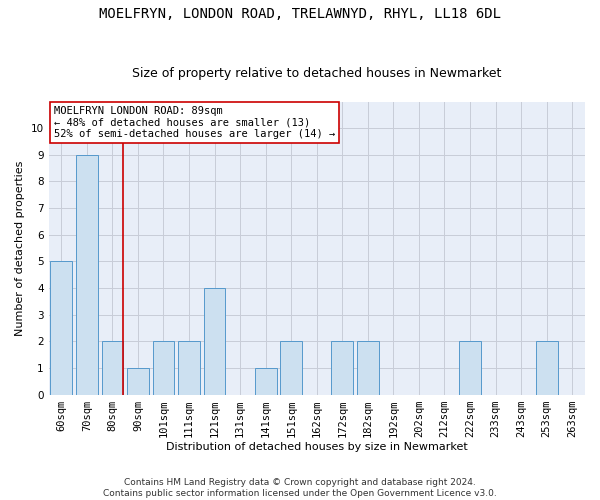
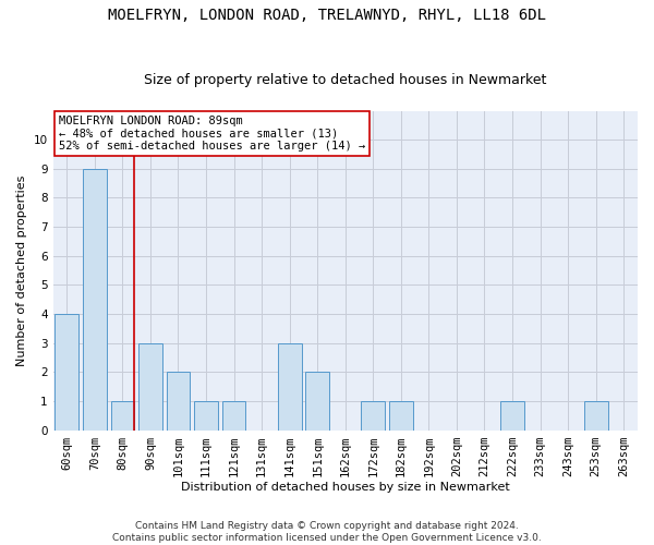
60sqm: 5 -> 4
80sqm: 2 -> 1
90sqm: 1 -> 3
111sqm: 2 -> 1
121sqm: 4 -> 1
141sqm: 1 -> 3
172sqm: 2 -> 1
182sqm: 2 -> 1
222sqm: 2 -> 1
253sqm: 2 -> 1
